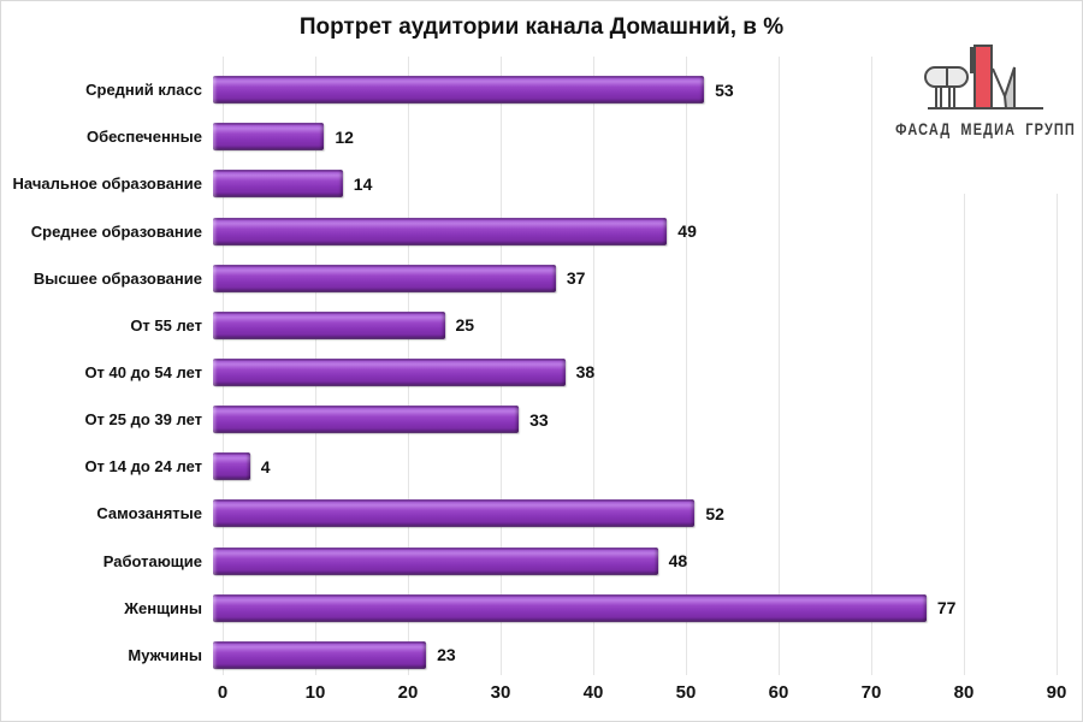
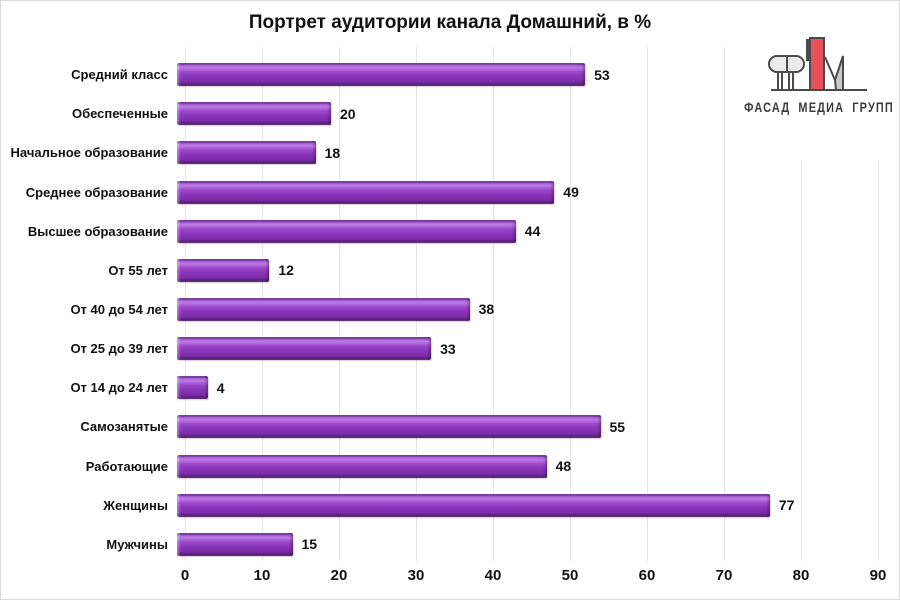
Обеспеченные: 12 -> 20
Начальное образование: 14 -> 18
Высшее образование: 37 -> 44
От 55 лет: 25 -> 12
Самозанятые: 52 -> 55
Мужчины: 23 -> 15
